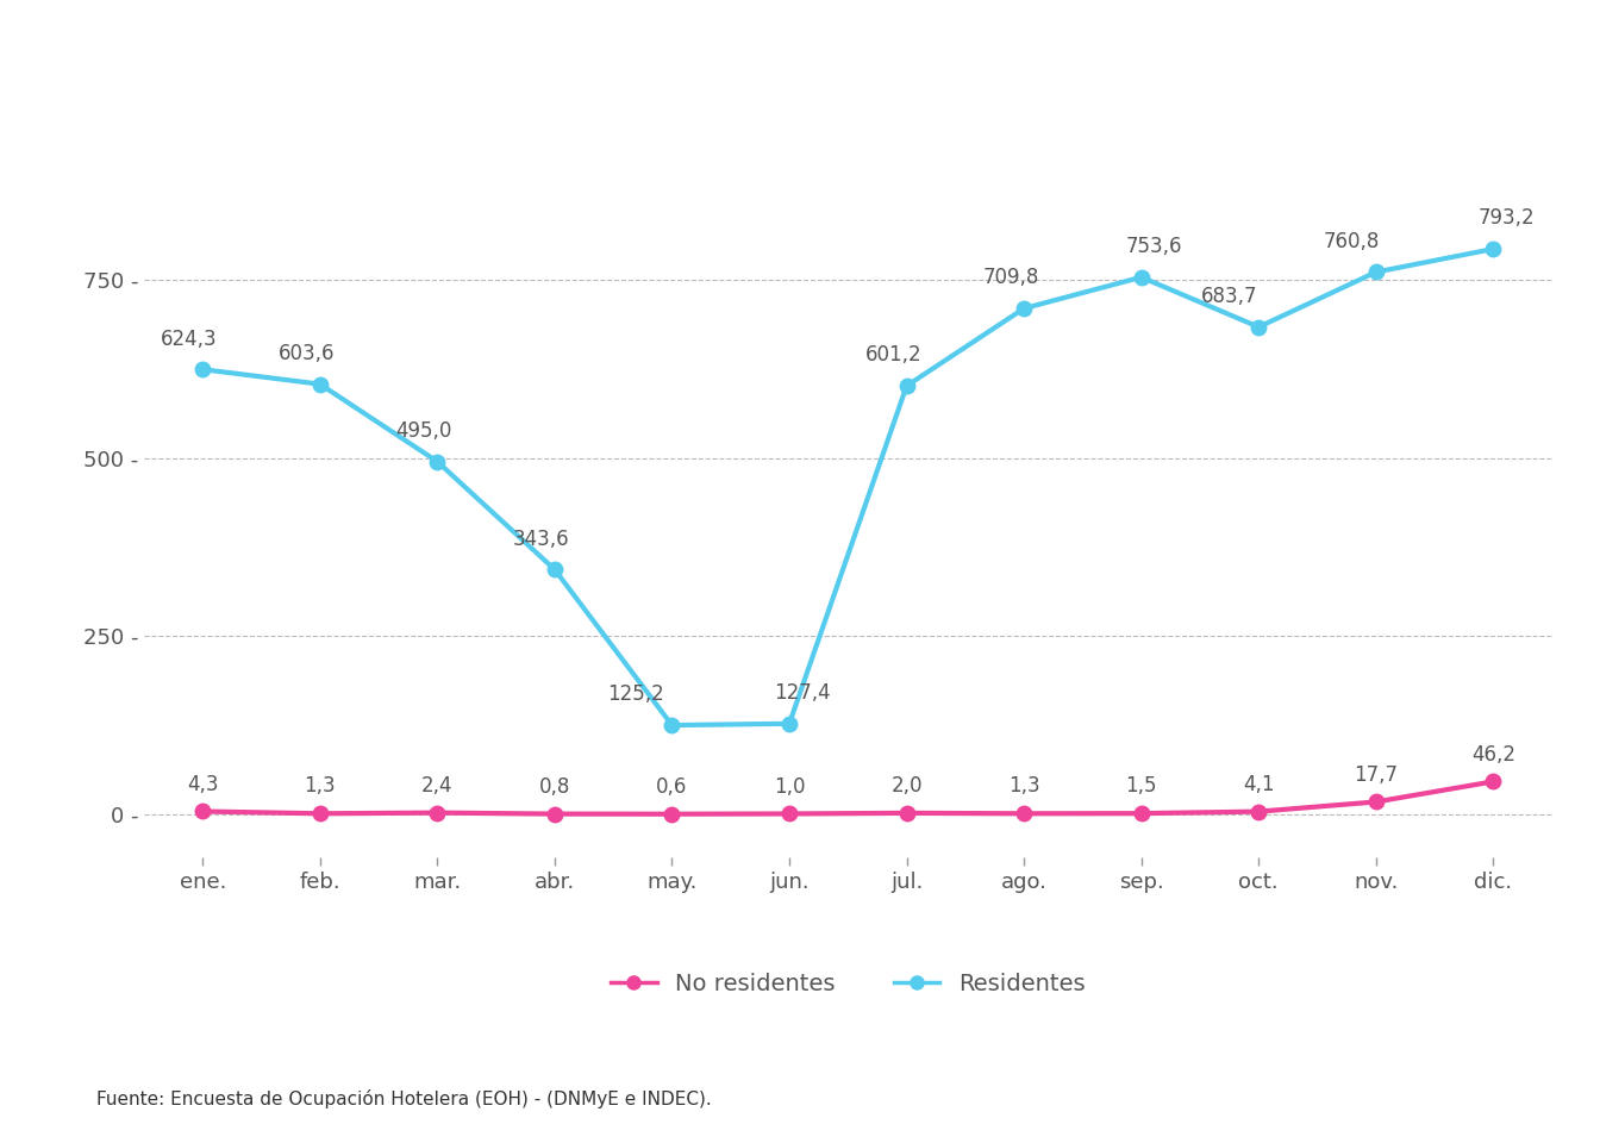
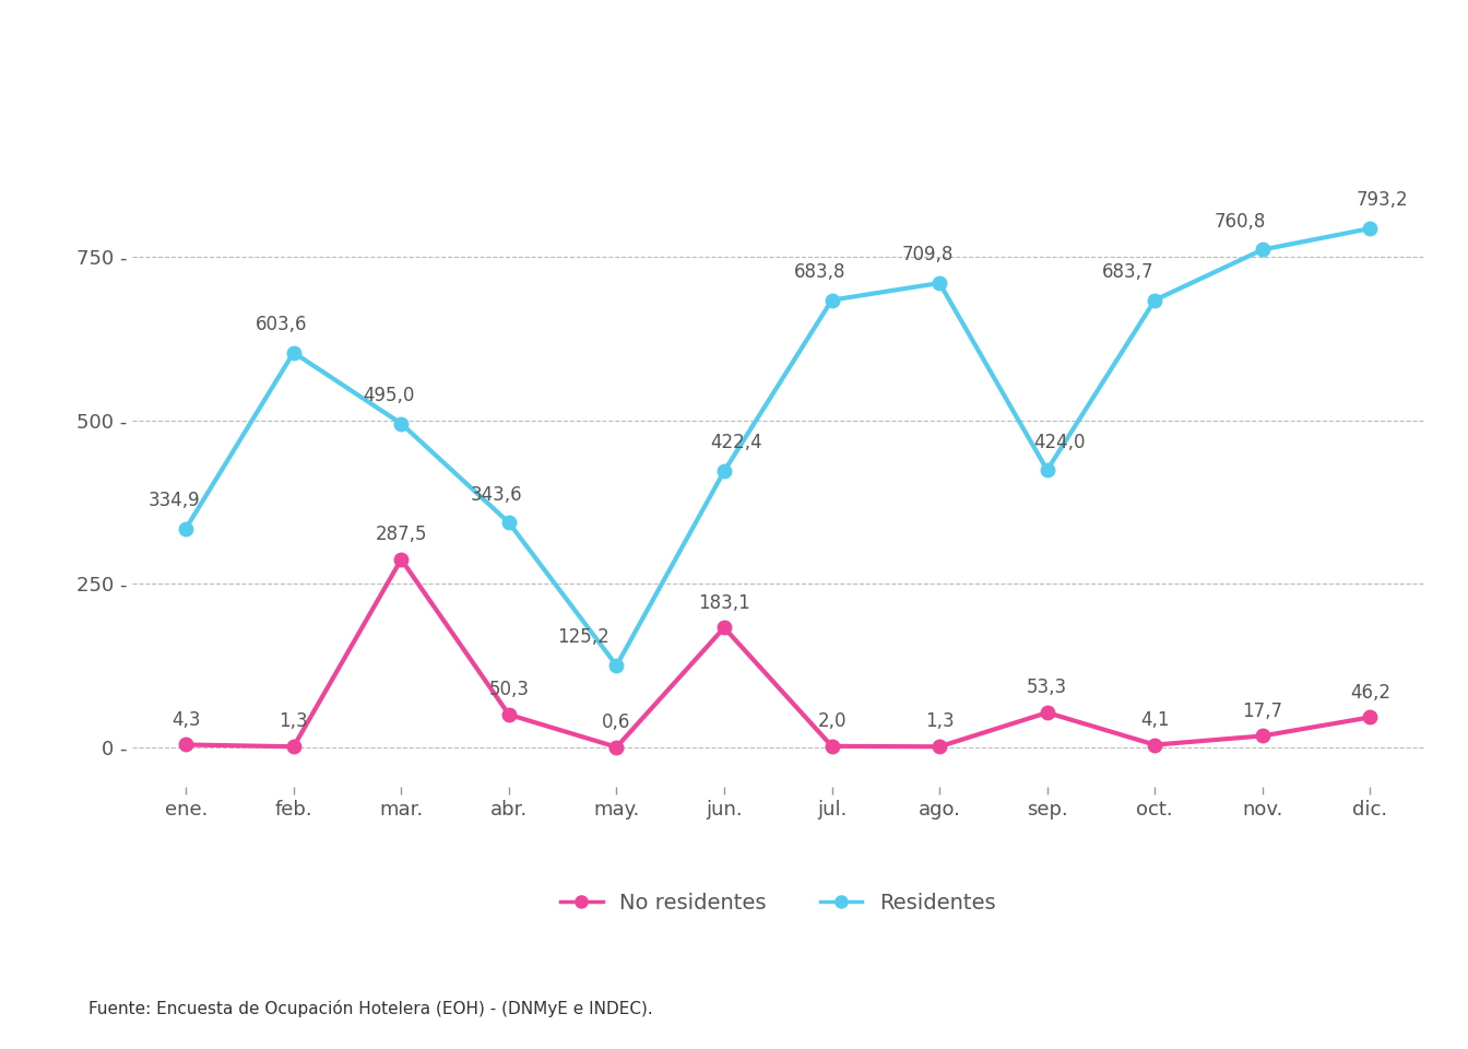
Residentes/ene.: 624,3 -> 334,9
No residentes/mar.: 2,4 -> 287,5
No residentes/abr.: 0,8 -> 50,3
Residentes/jun.: 127,4 -> 422,4
No residentes/jun.: 1,0 -> 183,1
Residentes/jul.: 601,2 -> 683,8
Residentes/sep.: 753,6 -> 424,0
No residentes/sep.: 1,5 -> 53,3
